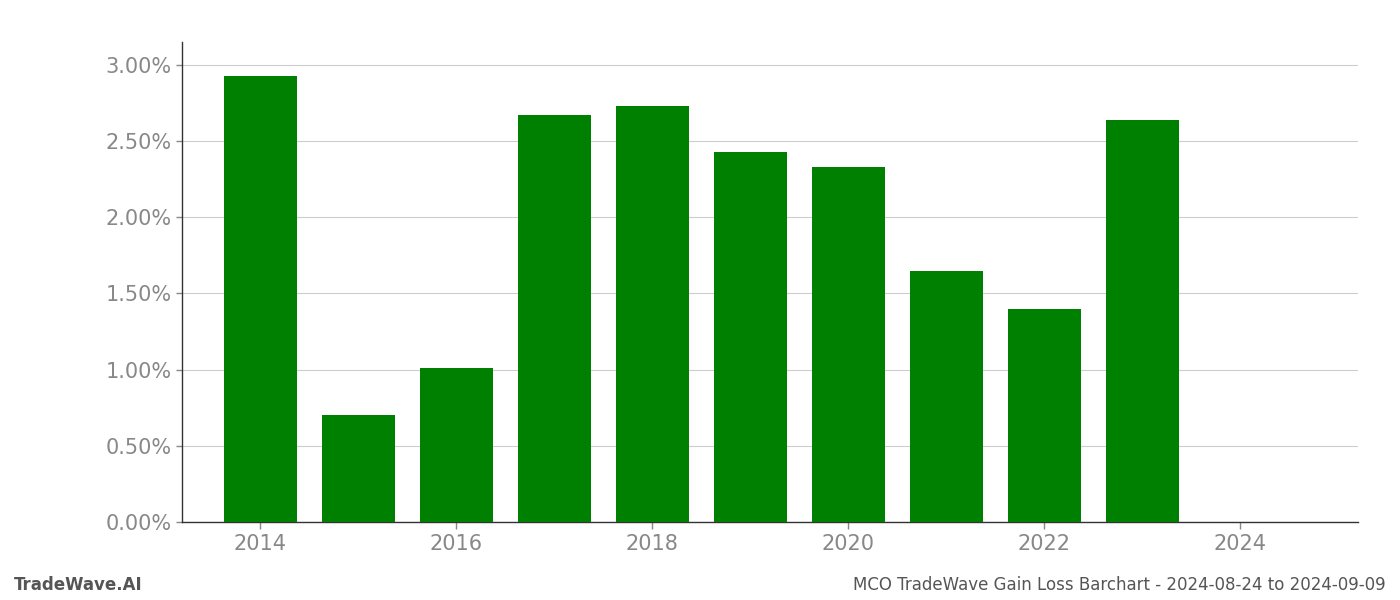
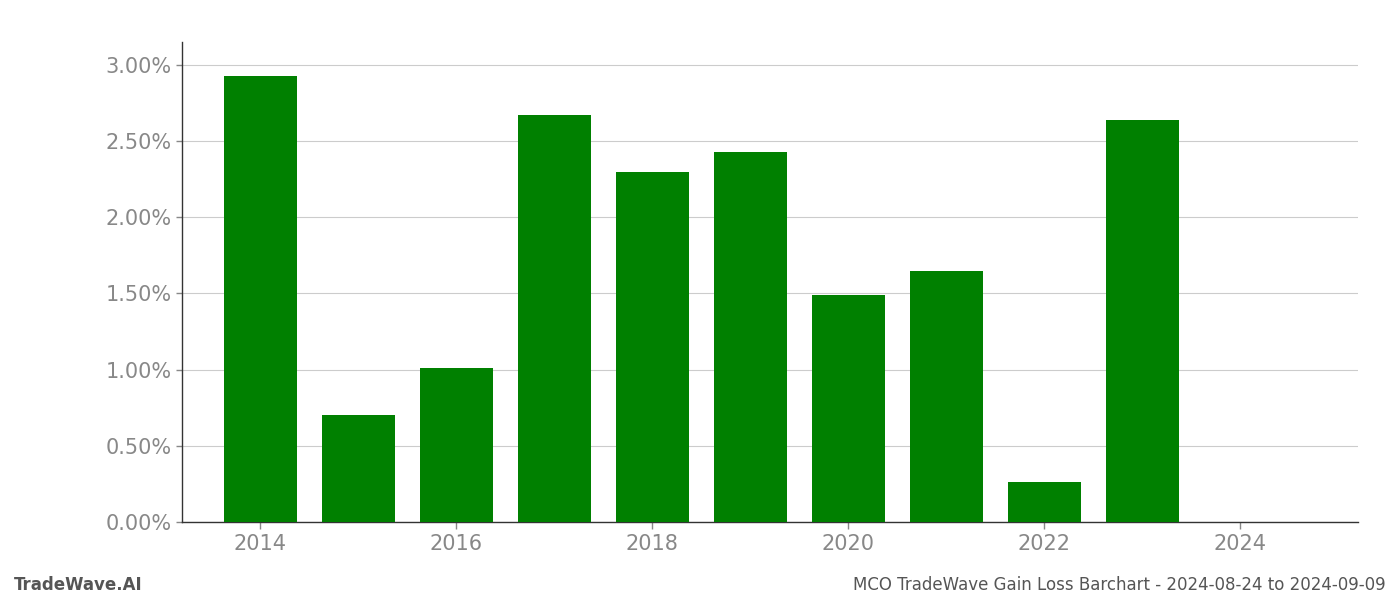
2018: 2.73% -> 2.30%
2020: 2.33% -> 1.49%
2022: 1.40% -> 0.26%
